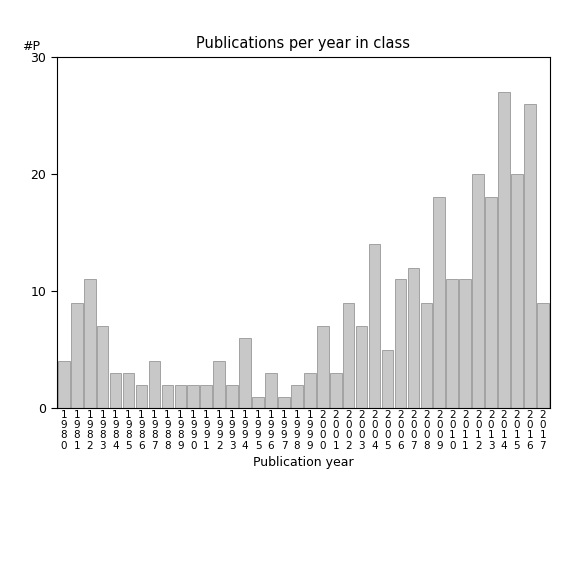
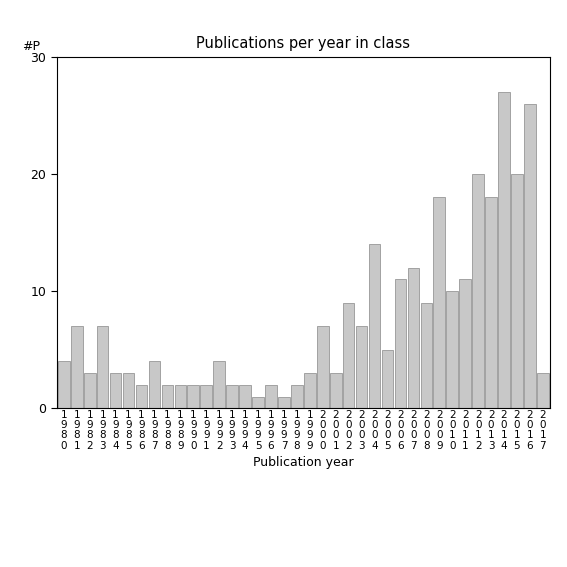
1 9 8 1: 9 -> 7
1 9 8 2: 11 -> 3
1 9 9 4: 6 -> 2
1 9 9 6: 3 -> 2
2 0 1 0: 11 -> 10
2 0 1 7: 9 -> 3
